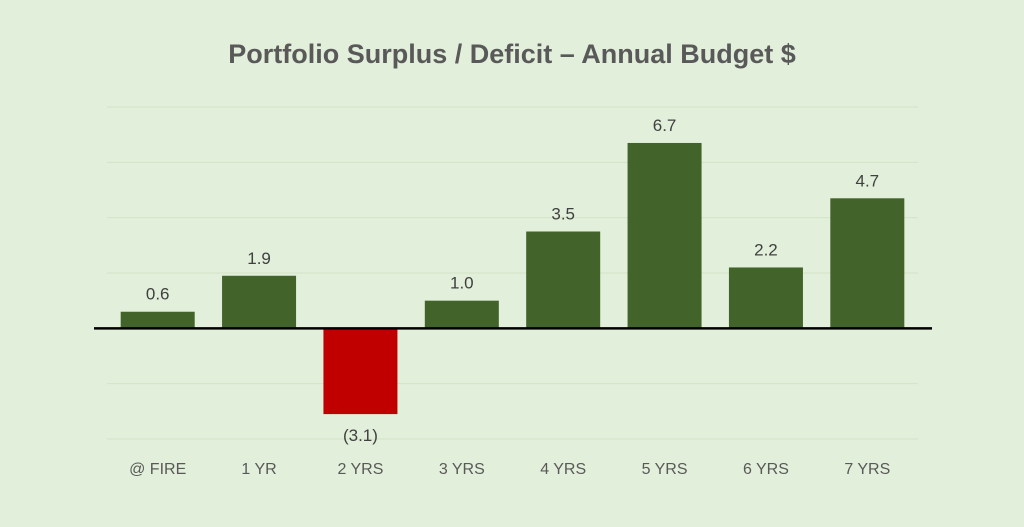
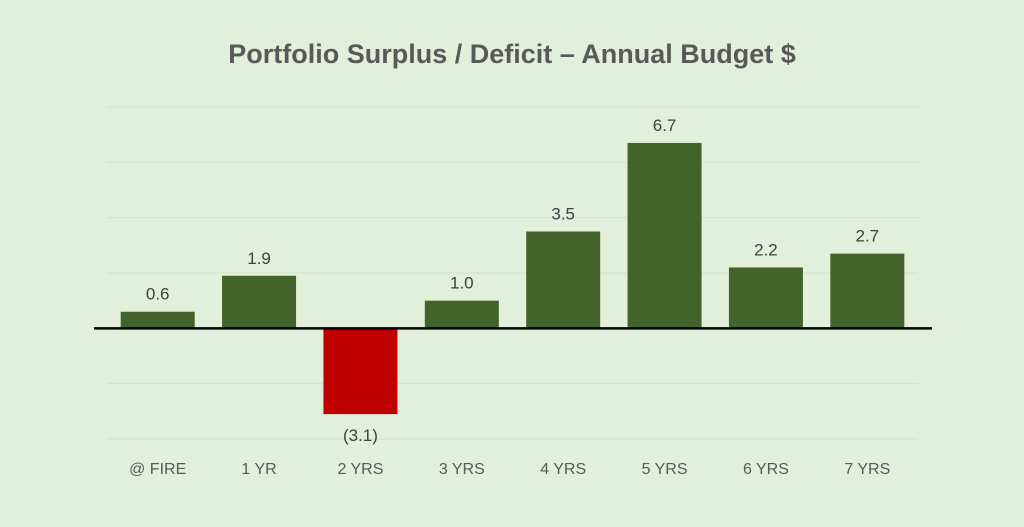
7 YRS: 4.7 -> 2.7
